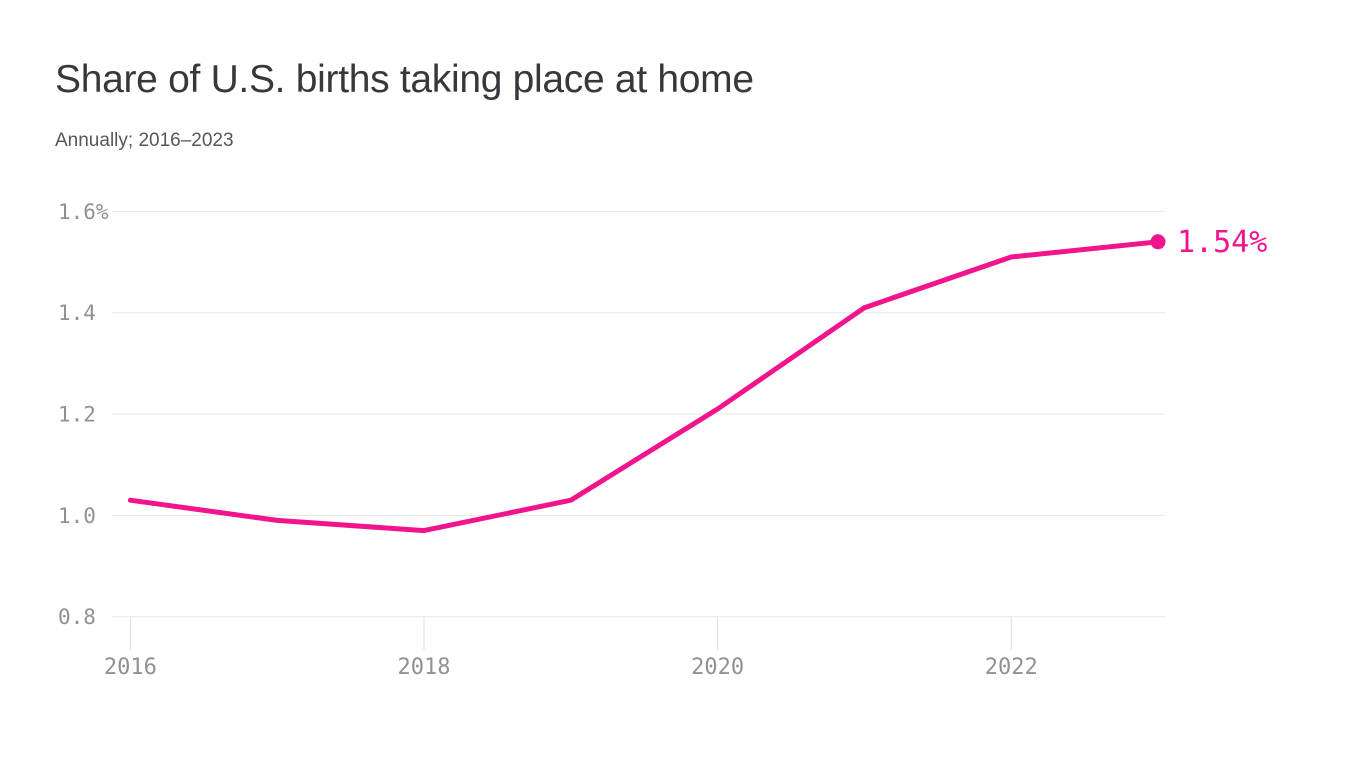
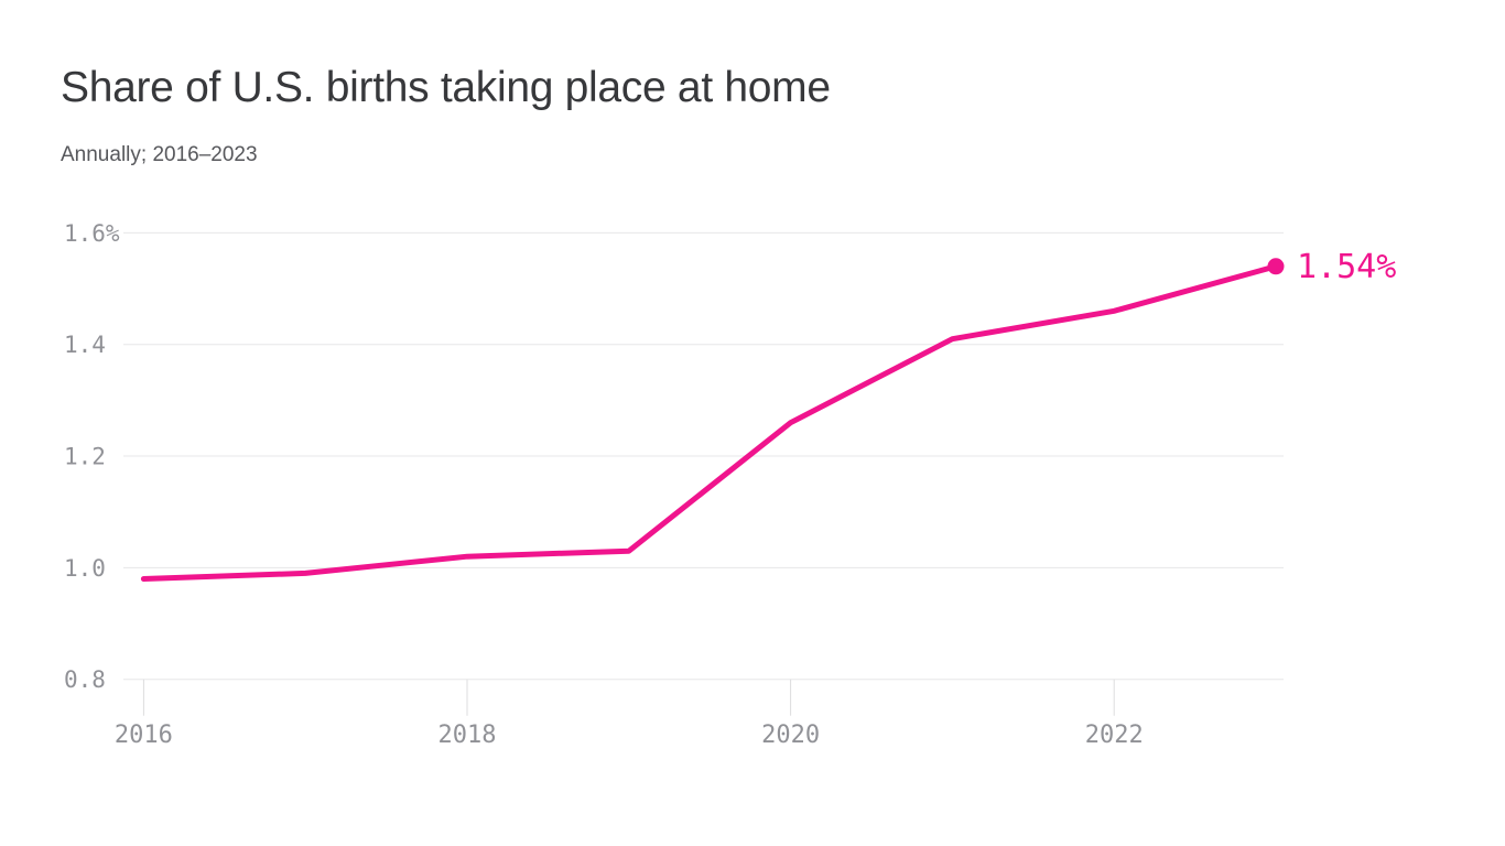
2016: 1.03% -> 0.98%
2018: 0.97% -> 1.02%
2020: 1.21% -> 1.26%
2022: 1.51% -> 1.46%
